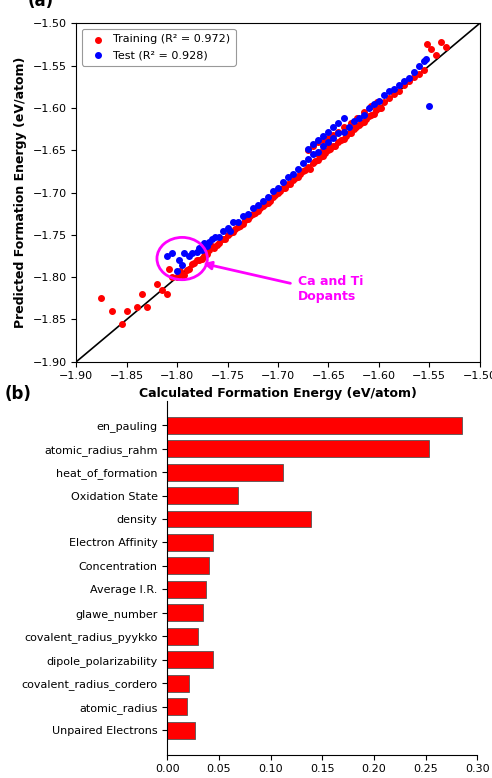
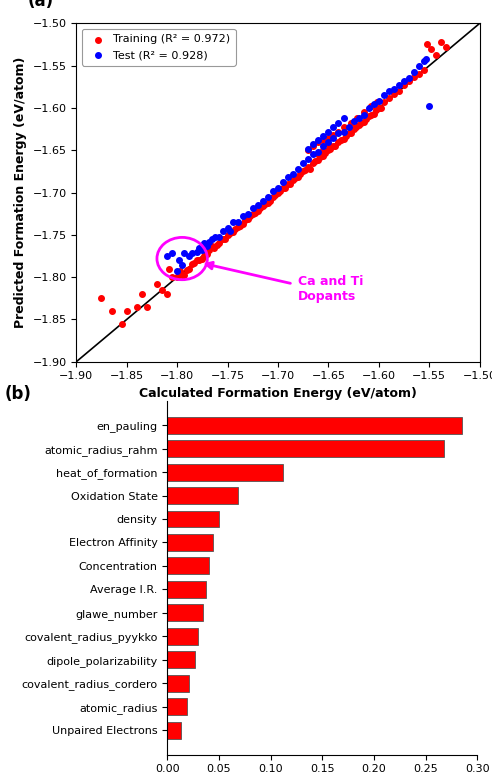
atomic_radius_rahm: 0.253 -> 0.268
density: 0.139 -> 0.050
dipole_polarizability: 0.044 -> 0.027
Unpaired Electrons: 0.027 -> 0.013
